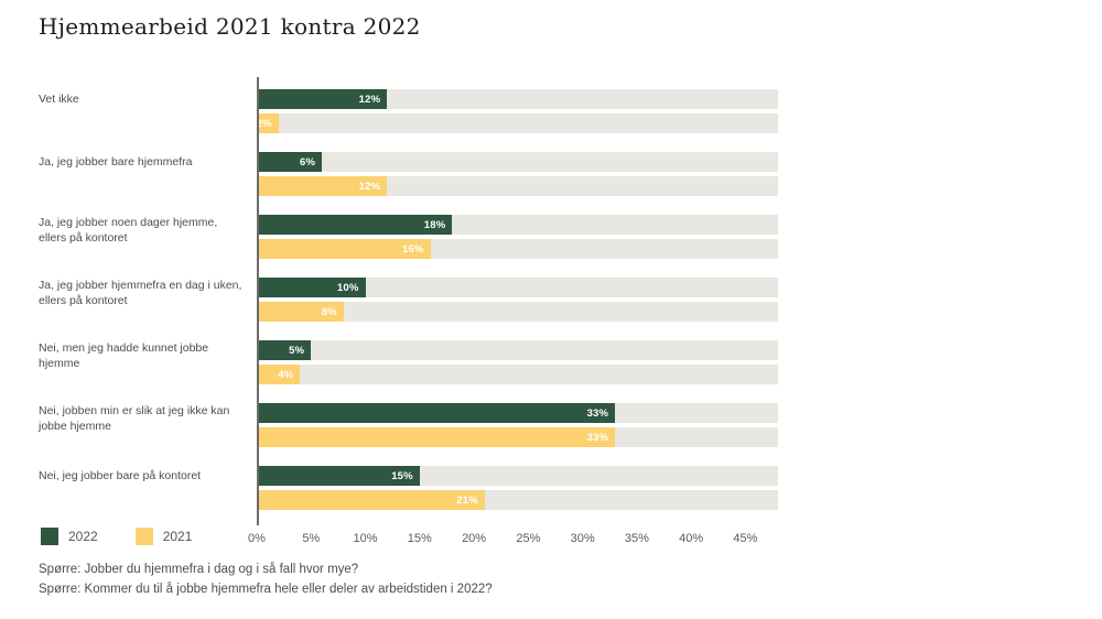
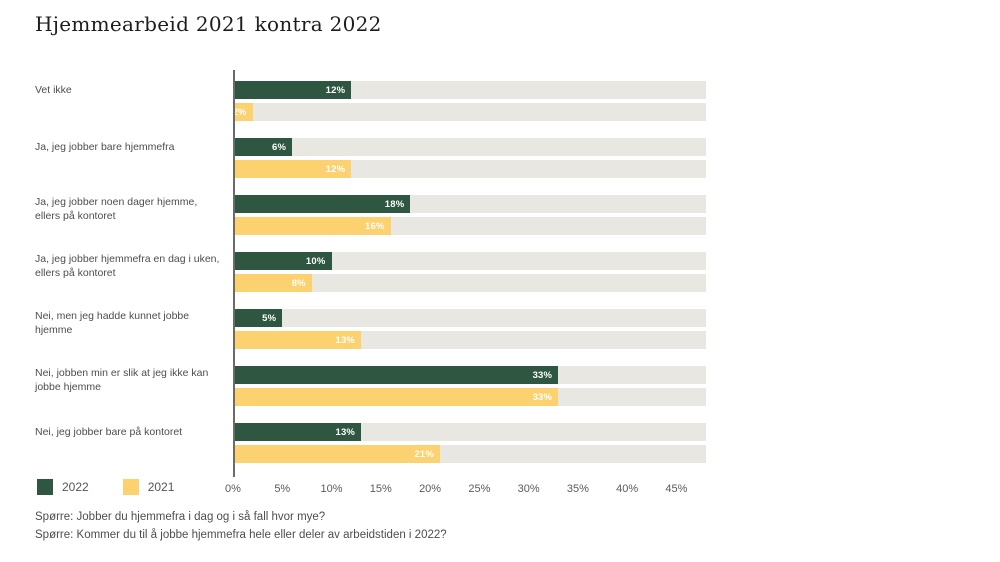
2021/Nei, men jeg hadde kunnet jobbe hjemme: 4% -> 13%
2022/Nei, jeg jobber bare på kontoret: 15% -> 13%
